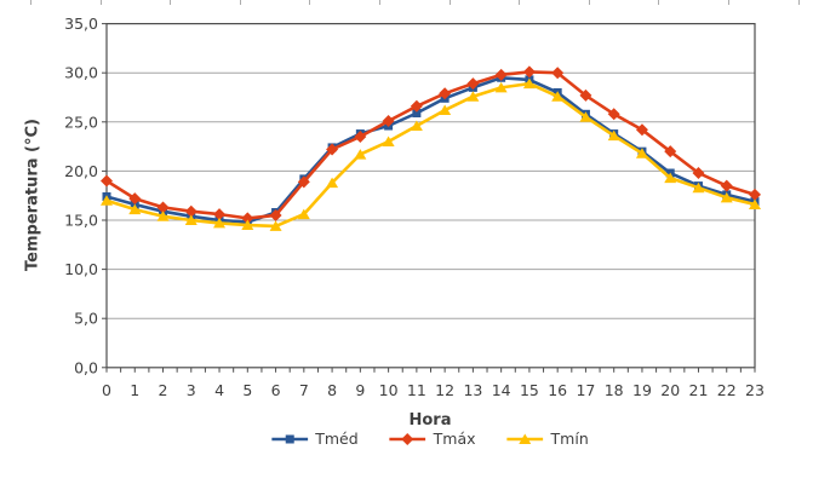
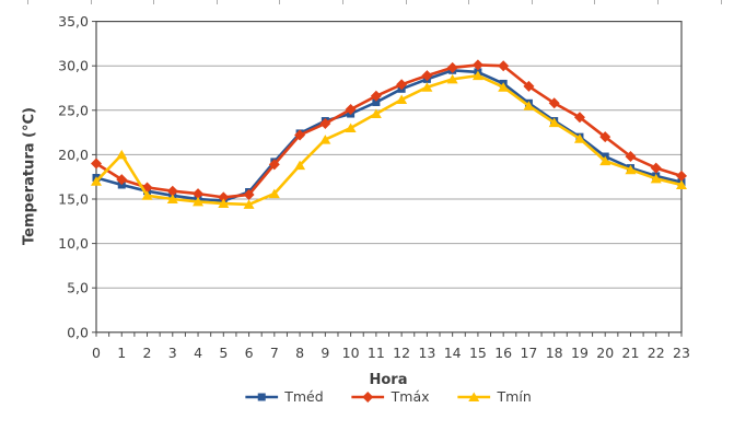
Tmín/1: 16 -> 20
